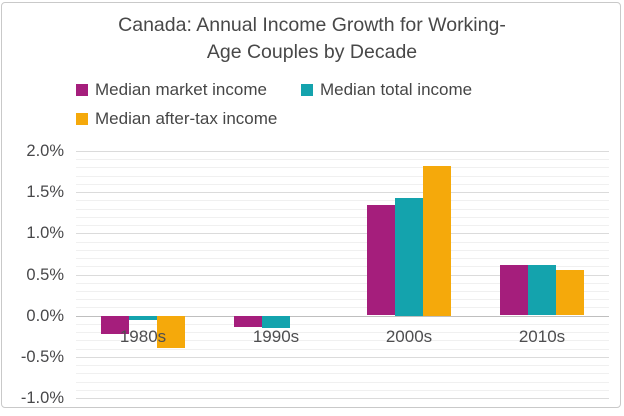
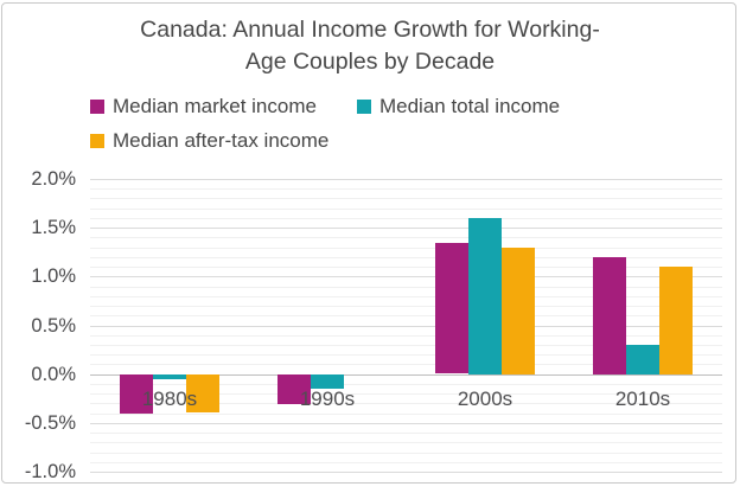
Median market income/1980s: -0.2% -> -0.4%
Median market income/1990s: -0.1% -> -0.3%
Median total income/2000s: 1.4% -> 1.6%
Median after-tax income/2000s: 1.8% -> 1.3%
Median market income/2010s: 0.6% -> 1.2%
Median total income/2010s: 0.6% -> 0.3%
Median after-tax income/2010s: 0.6% -> 1.1%
